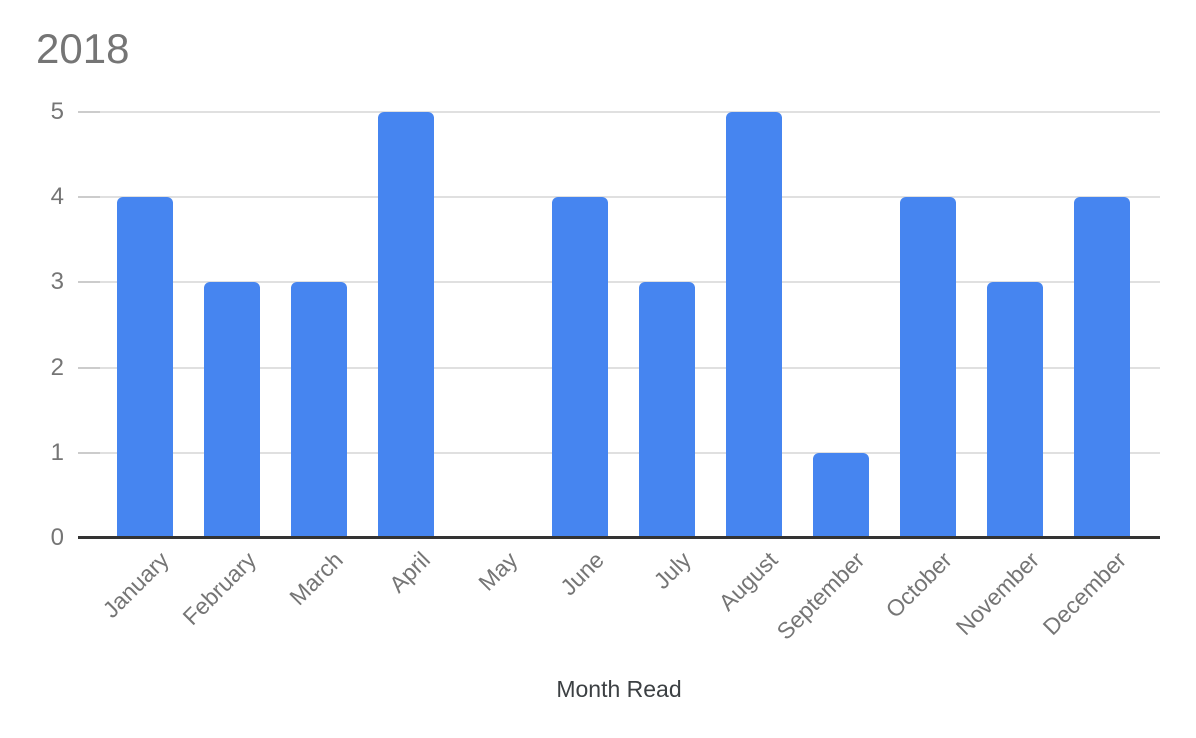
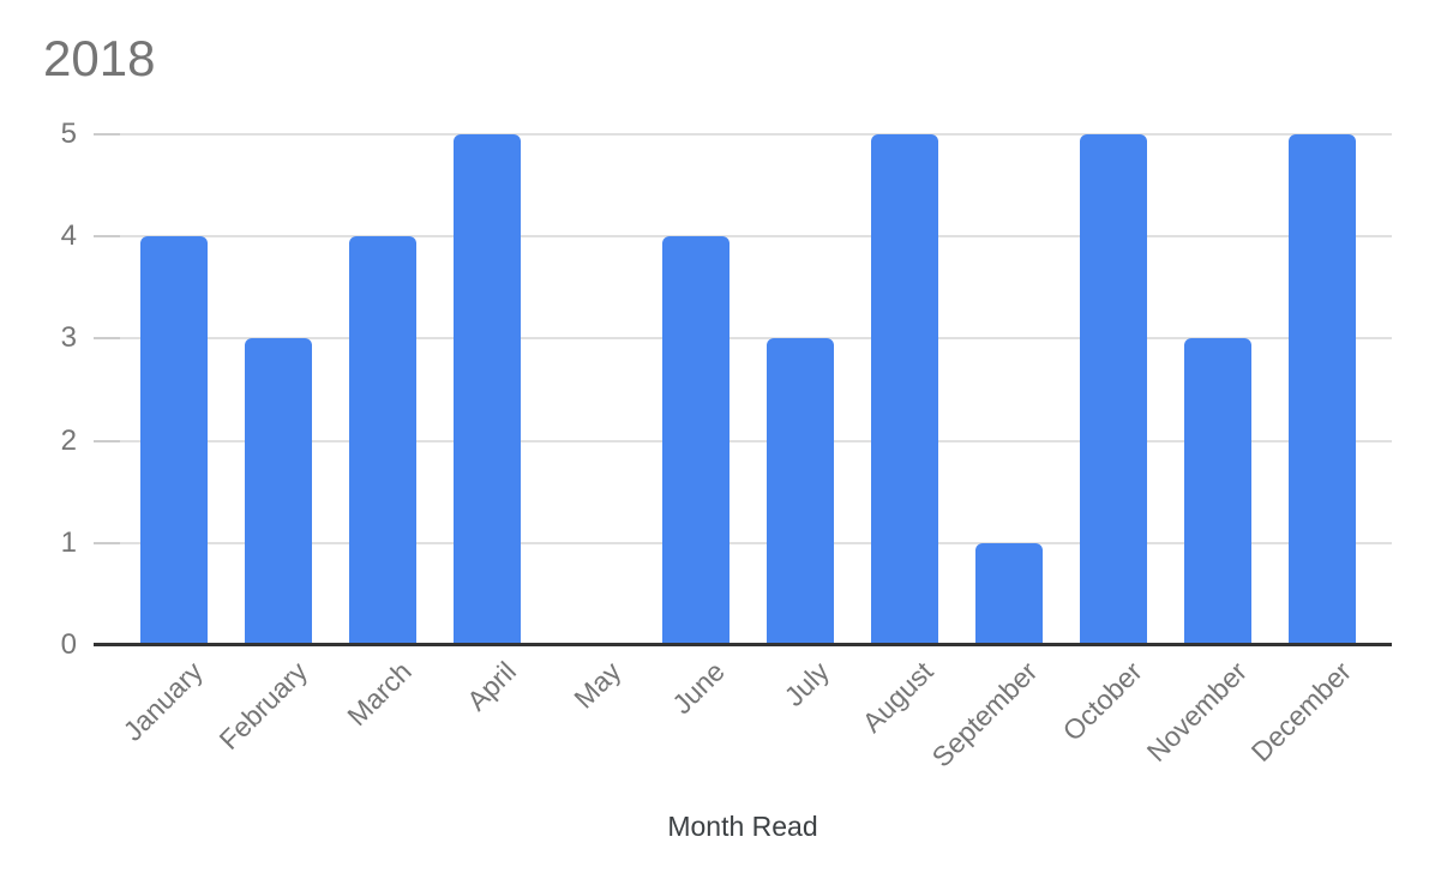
March: 3 -> 4
October: 4 -> 5
December: 4 -> 5
